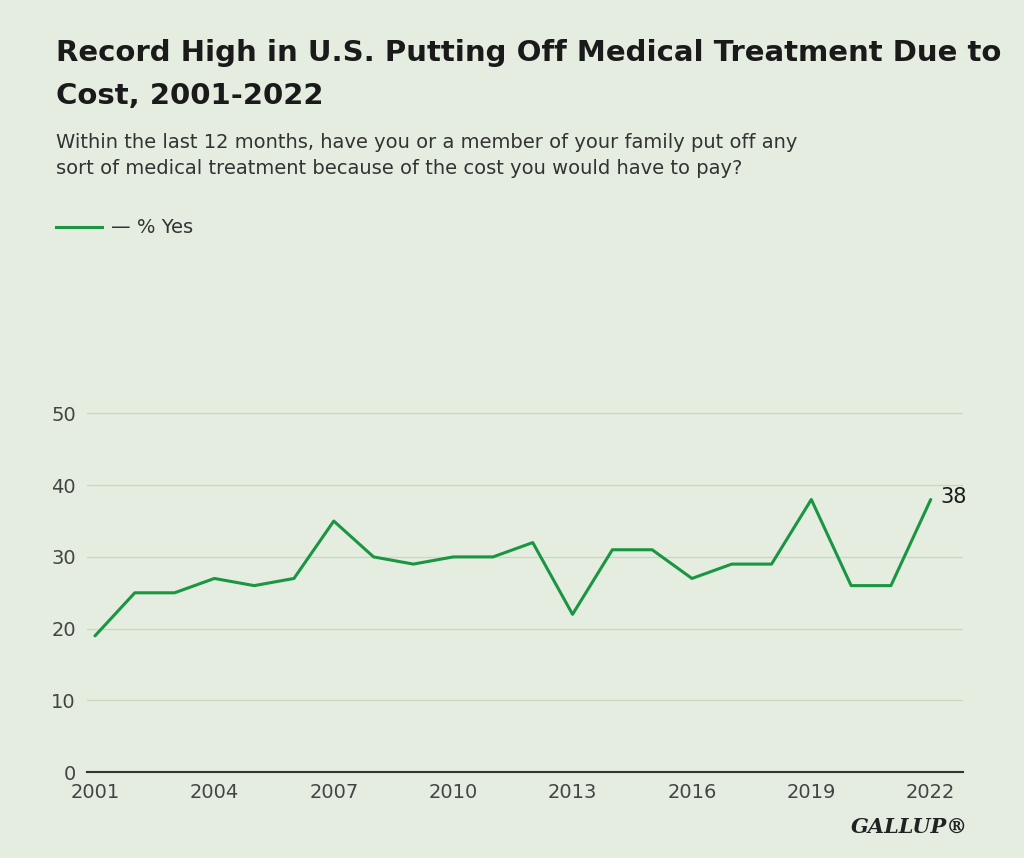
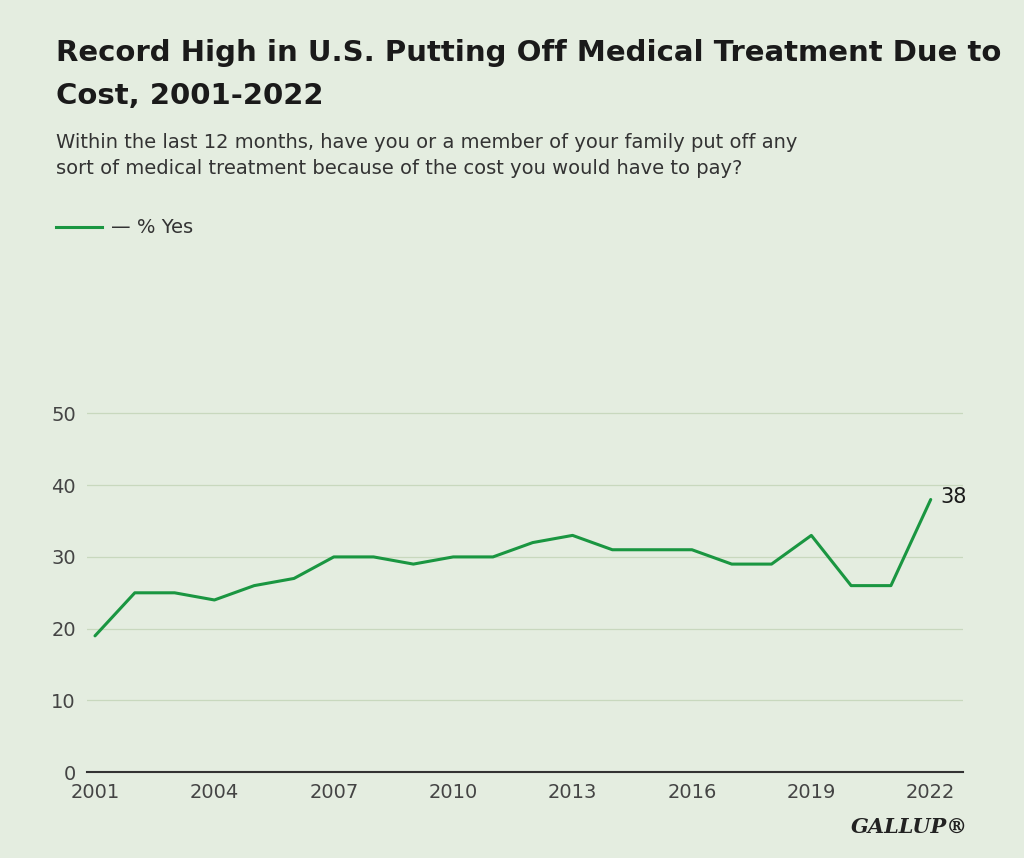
2004: 27 -> 24
2007: 35 -> 30
2013: 22 -> 33
2016: 27 -> 31
2019: 38 -> 33
